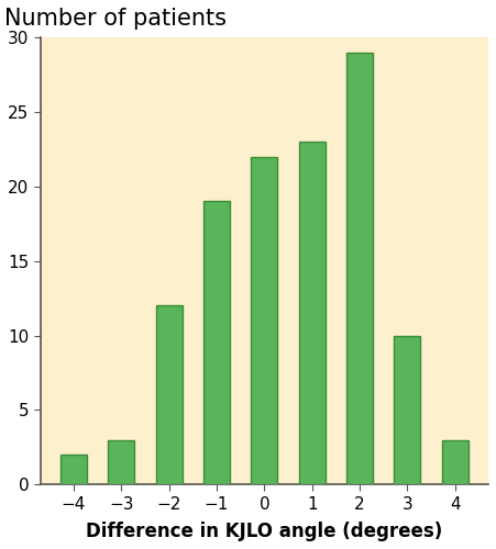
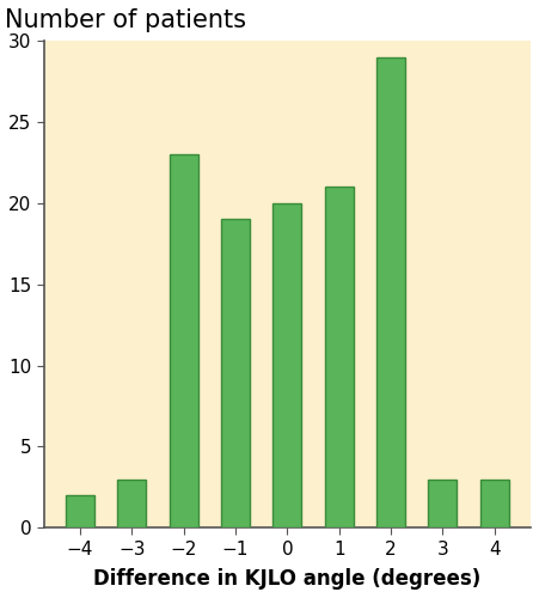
−2: 12 -> 23
0: 22 -> 20
1: 23 -> 21
3: 10 -> 3
